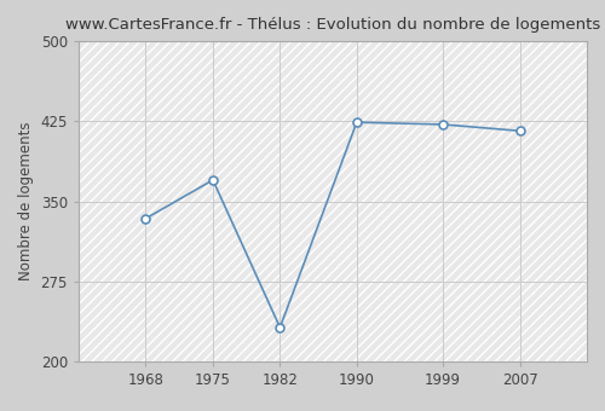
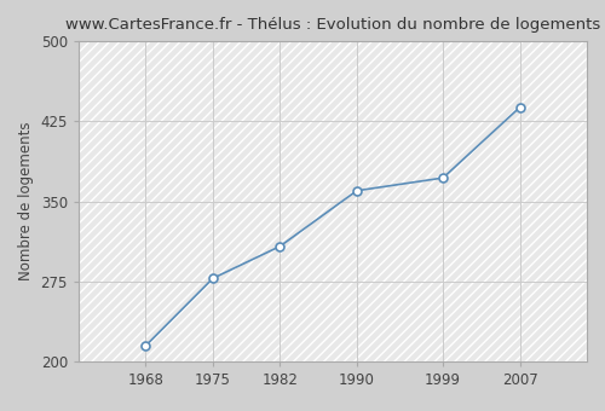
1968: 334 -> 215
1975: 370 -> 278
1982: 232 -> 308
1990: 424 -> 360
1999: 422 -> 372
2007: 416 -> 438
